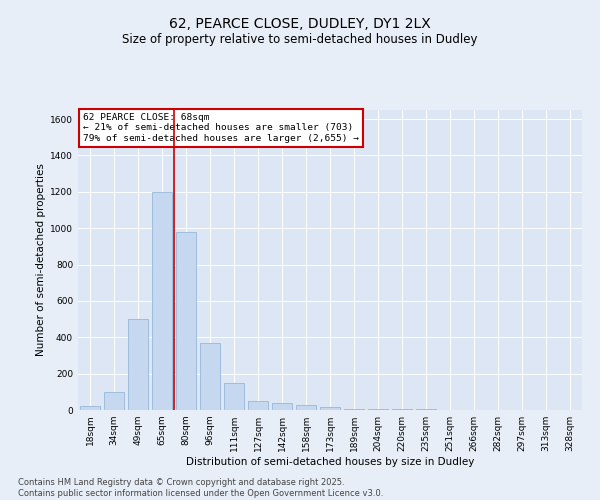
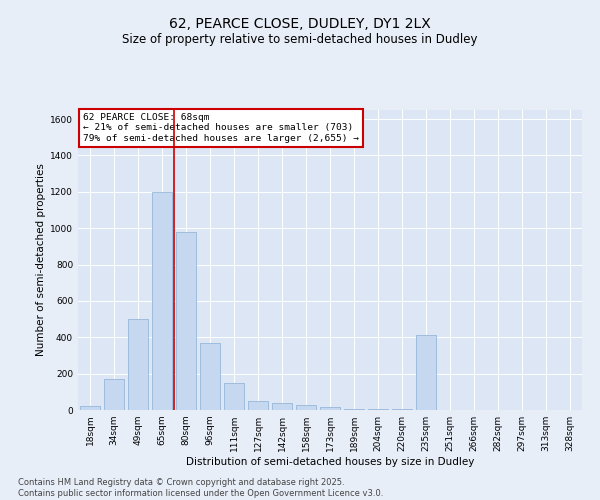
34sqm: 100 -> 170
235sqm: 0 -> 410
